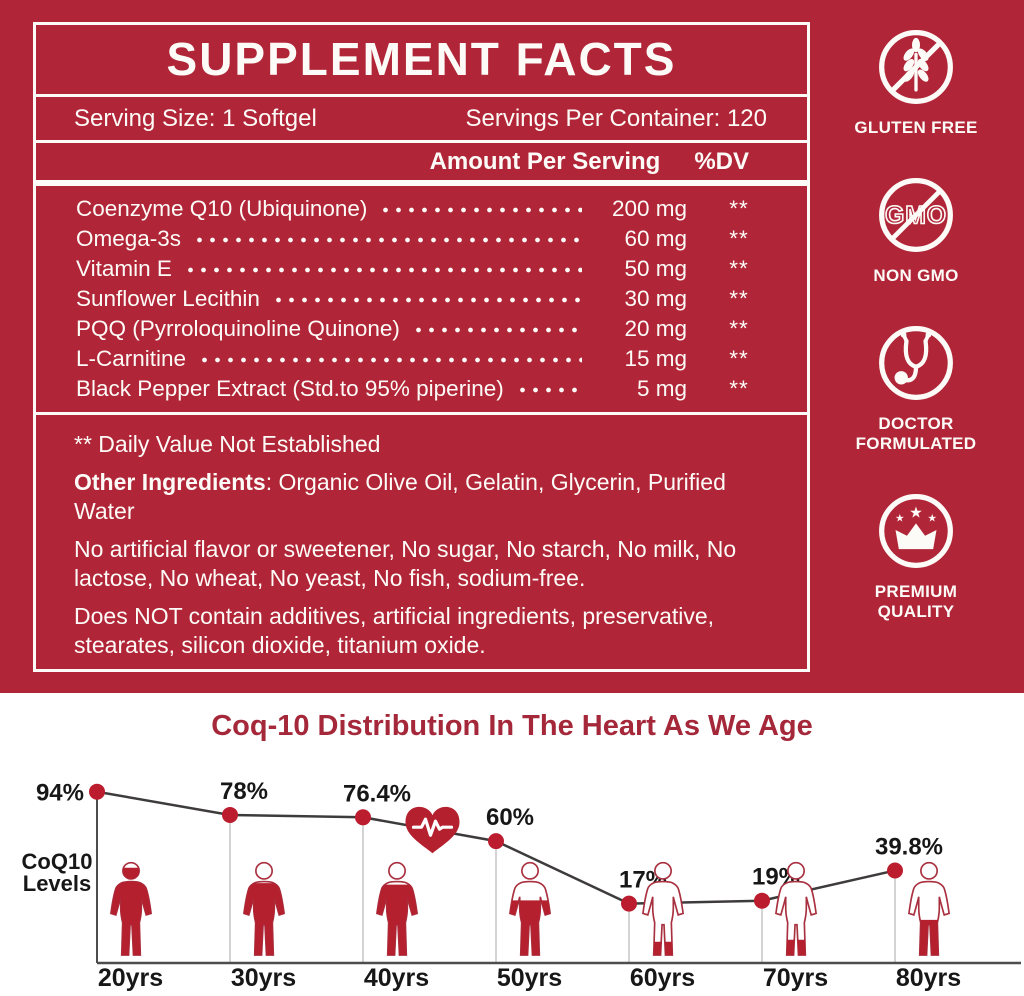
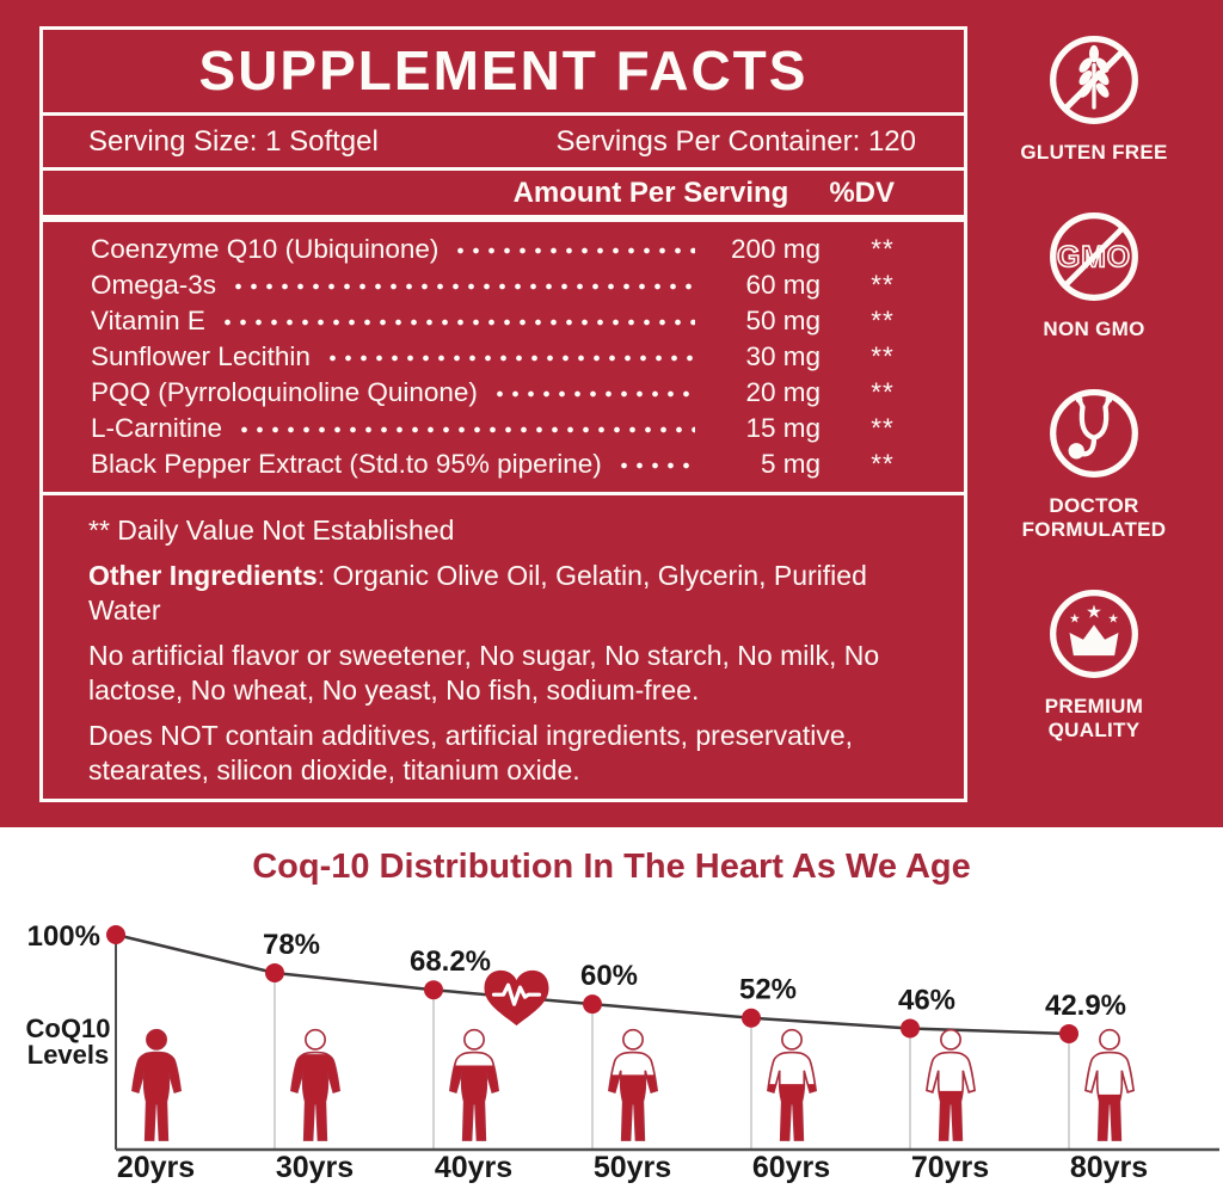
20yrs: 94% -> 100%
40yrs: 76.4% -> 68.2%
60yrs: 17% -> 52%
70yrs: 19% -> 46%
80yrs: 39.8% -> 42.9%
